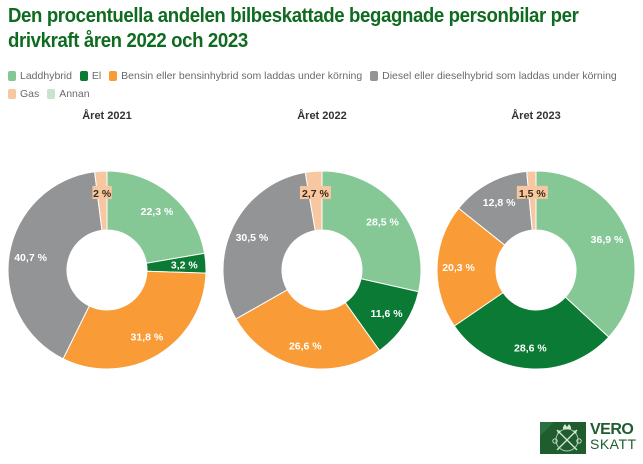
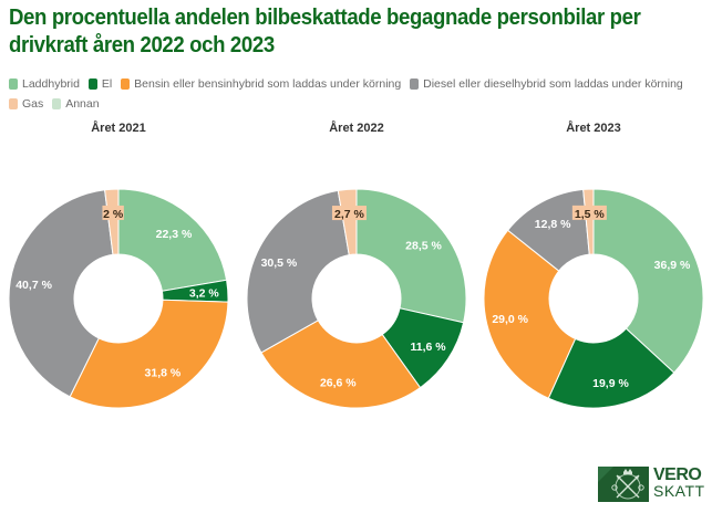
Året 2023/El: 28,6 -> 19,9
Året 2023/Bensin eller bensinhybrid som laddas under körning: 20,3 -> 29,0
